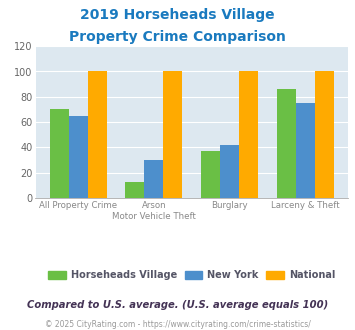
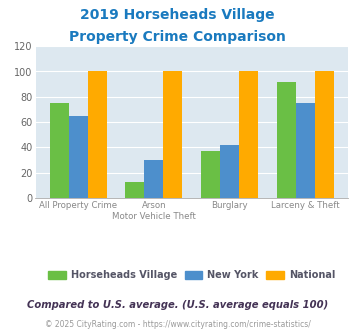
Horseheads Village/All Property Crime: 70 -> 75
Horseheads Village/Larceny & Theft: 86 -> 92
